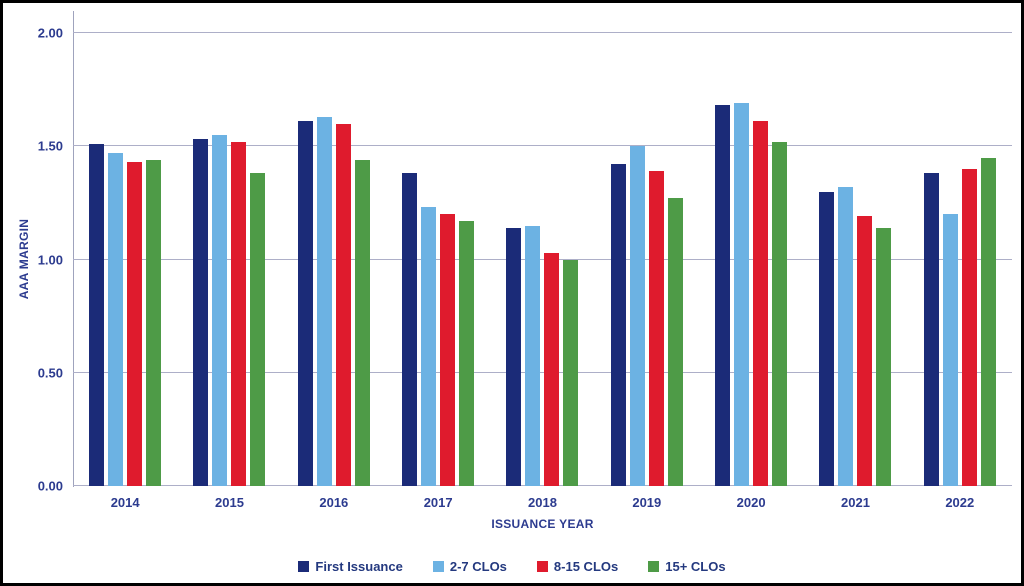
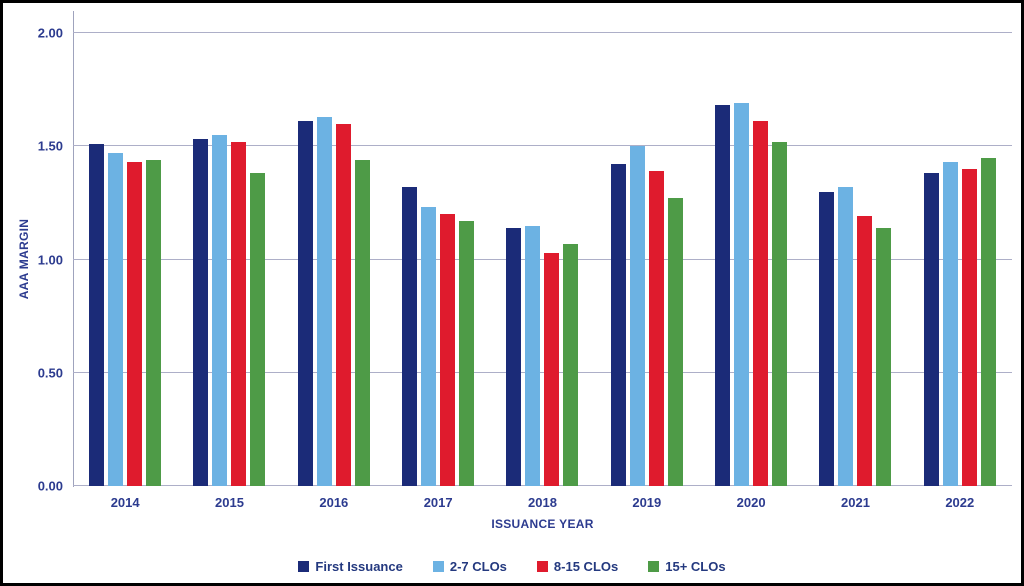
First Issuance/2017: 1.38 -> 1.32
15+ CLOs/2018: 1.00 -> 1.07
2-7 CLOs/2022: 1.20 -> 1.43
